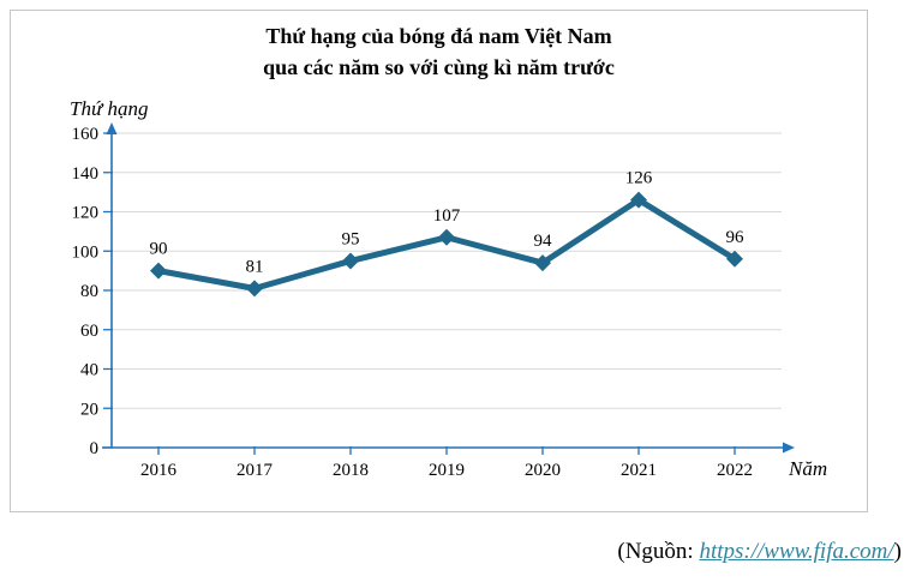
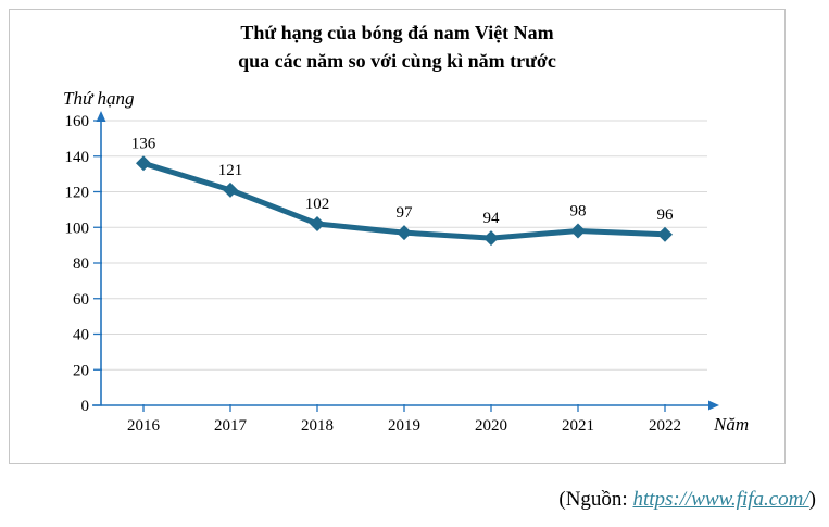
2016: 90 -> 136
2017: 81 -> 121
2018: 95 -> 102
2019: 107 -> 97
2021: 126 -> 98
